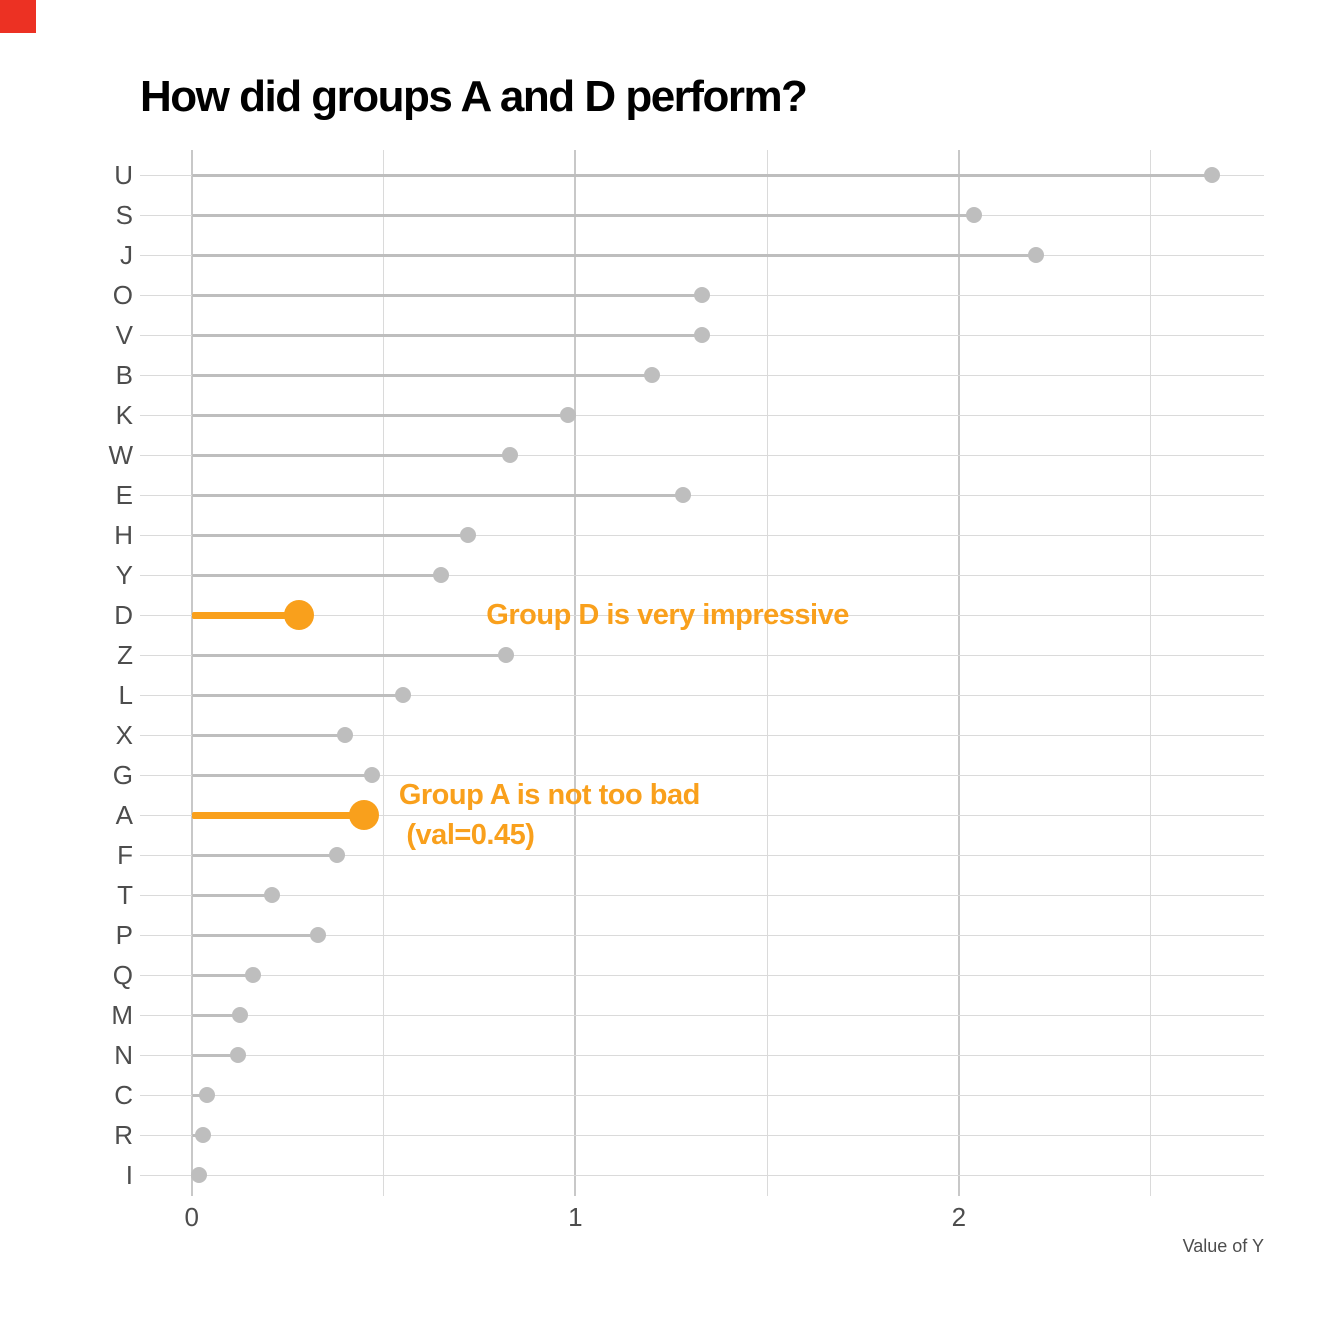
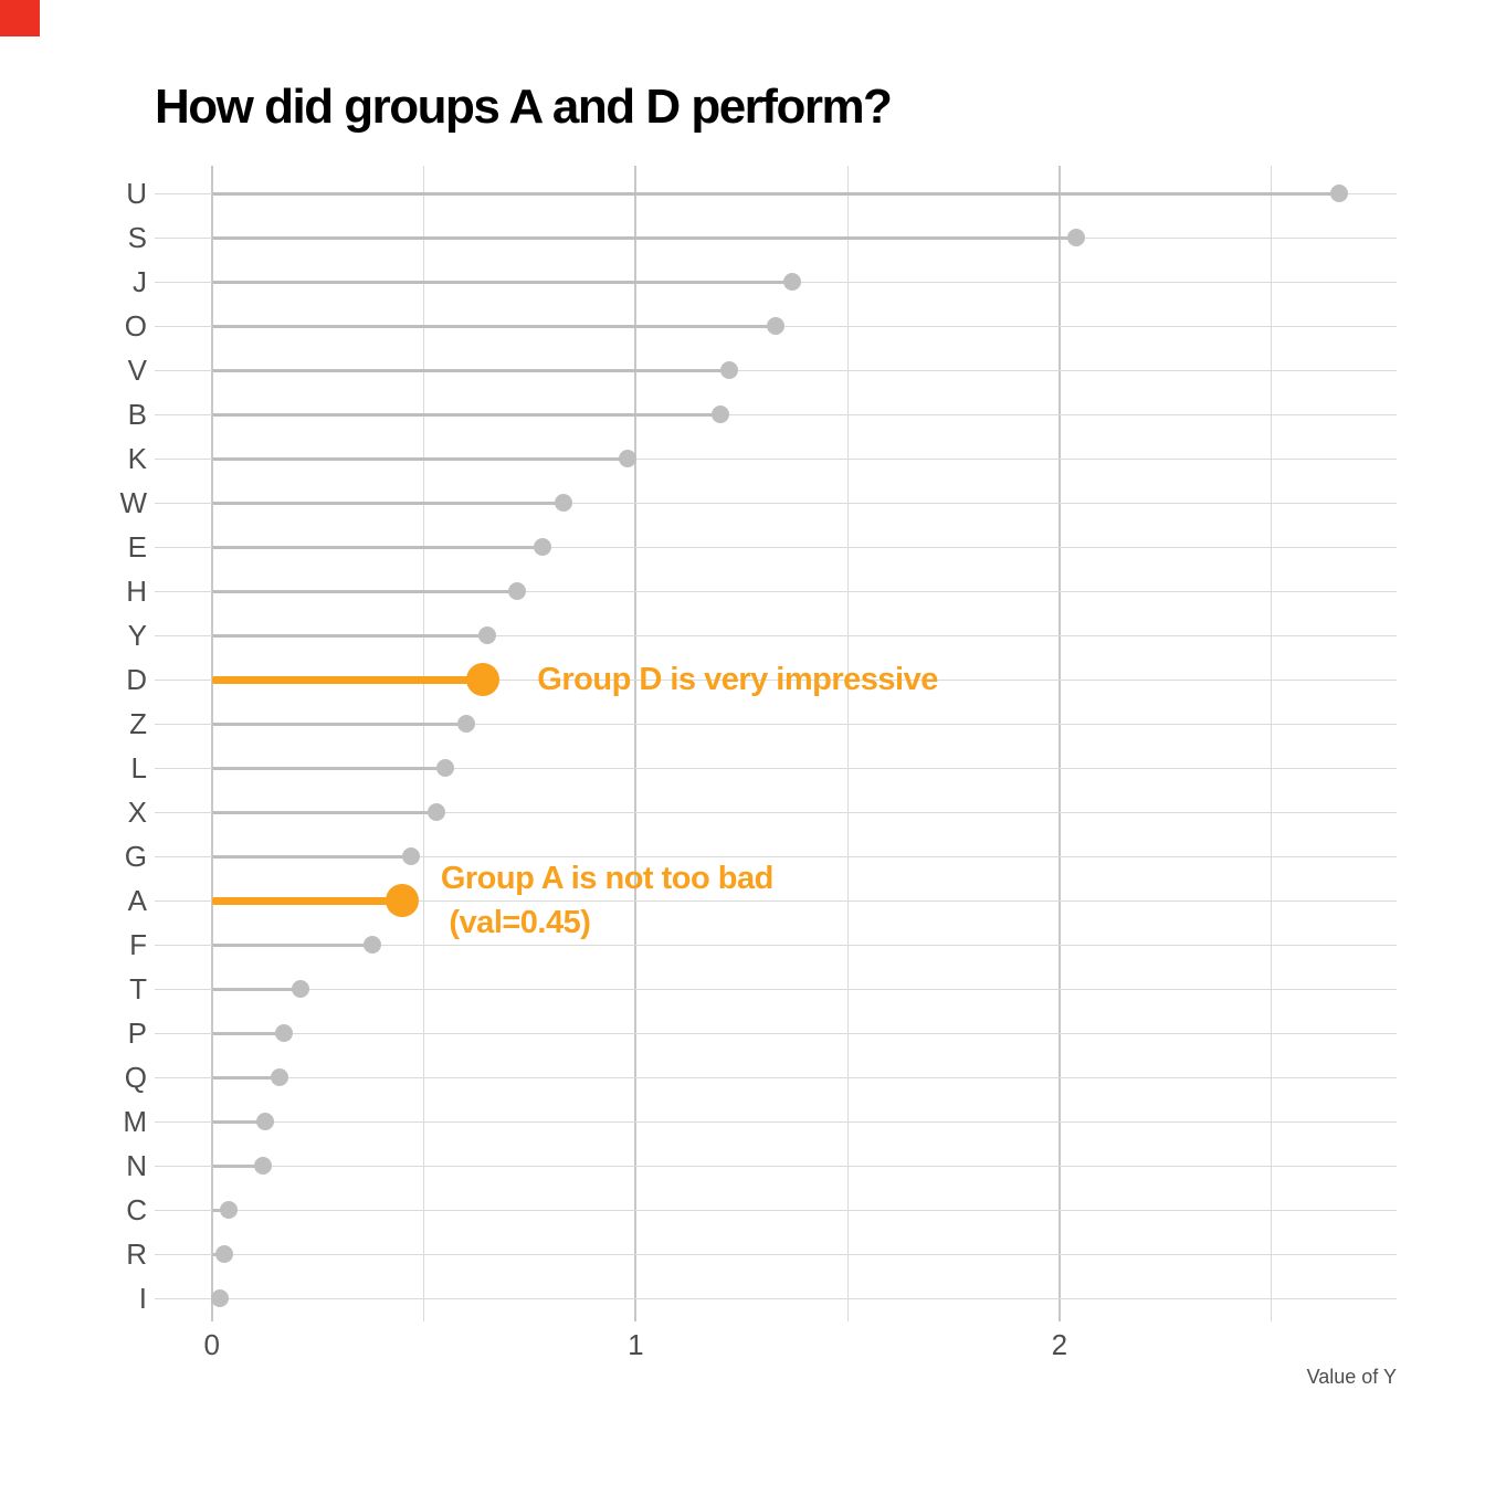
J: 2.20 -> 1.37
V: 1.33 -> 1.22
E: 1.28 -> 0.78
D: 0.28 -> 0.64
Z: 0.82 -> 0.60
X: 0.40 -> 0.53
P: 0.33 -> 0.17
